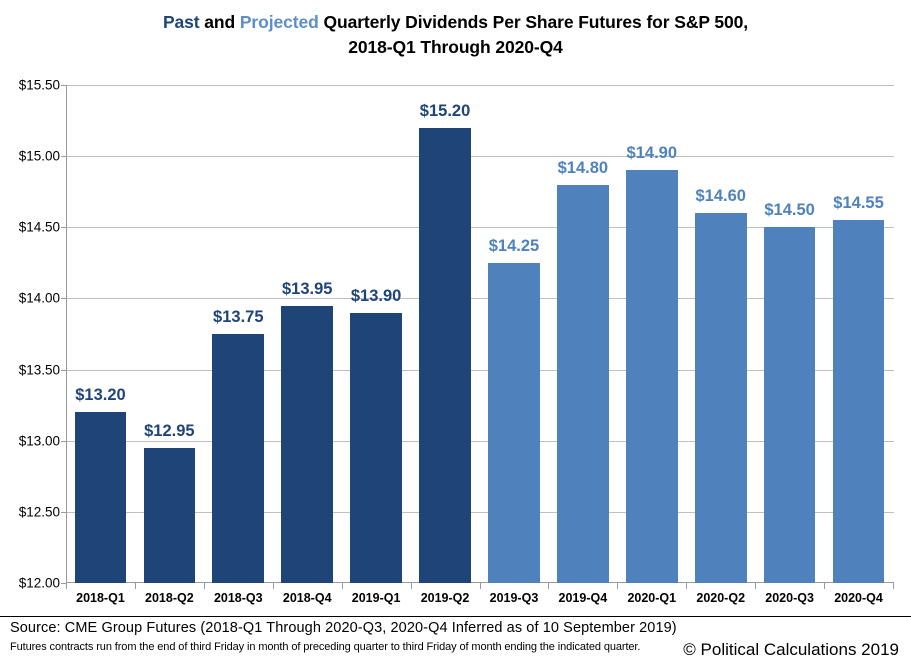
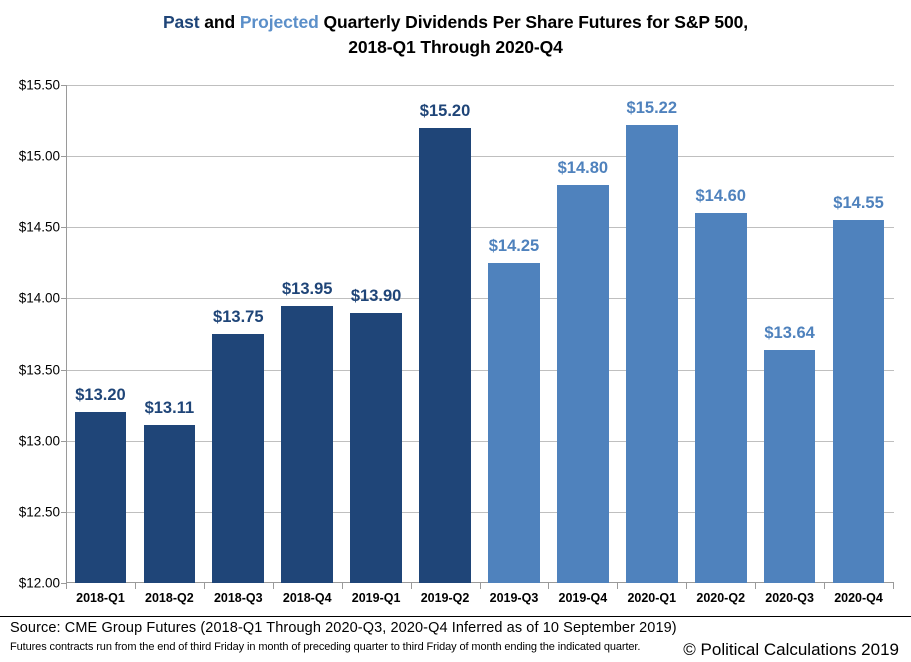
2018-Q2: $12.95 -> $13.11
2020-Q1: $14.90 -> $15.22
2020-Q3: $14.50 -> $13.64
